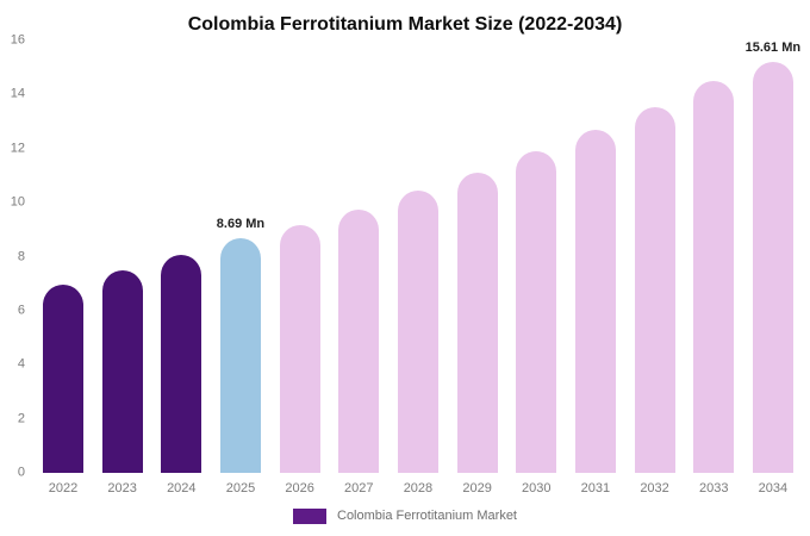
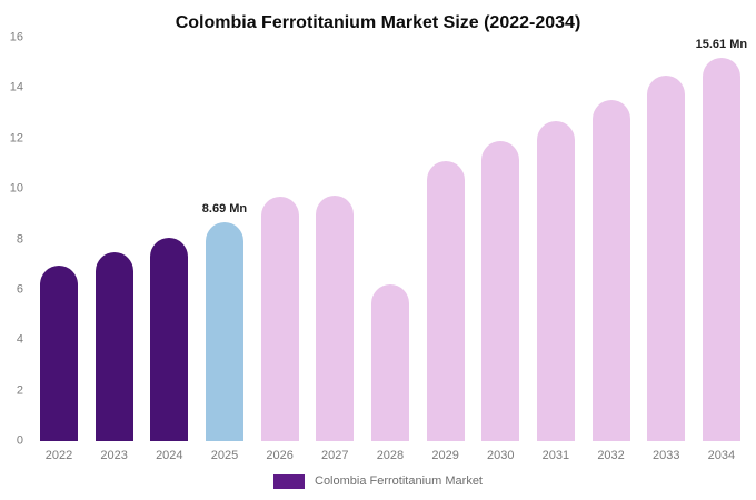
2026: 9.2 -> 9.7
2028: 10.4 -> 6.2
